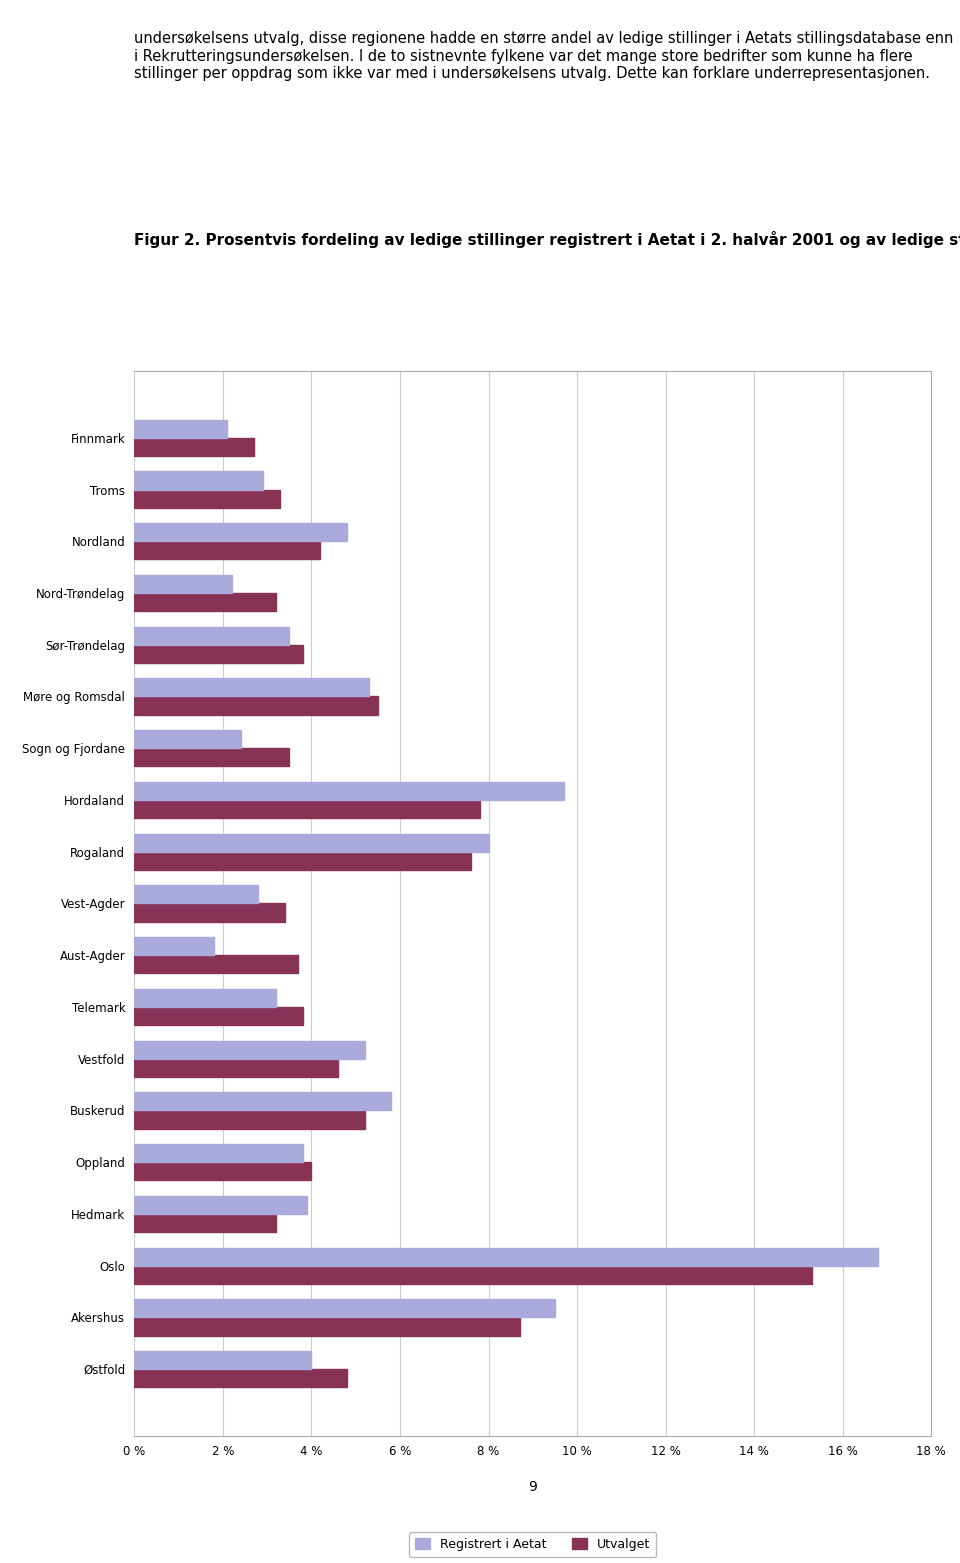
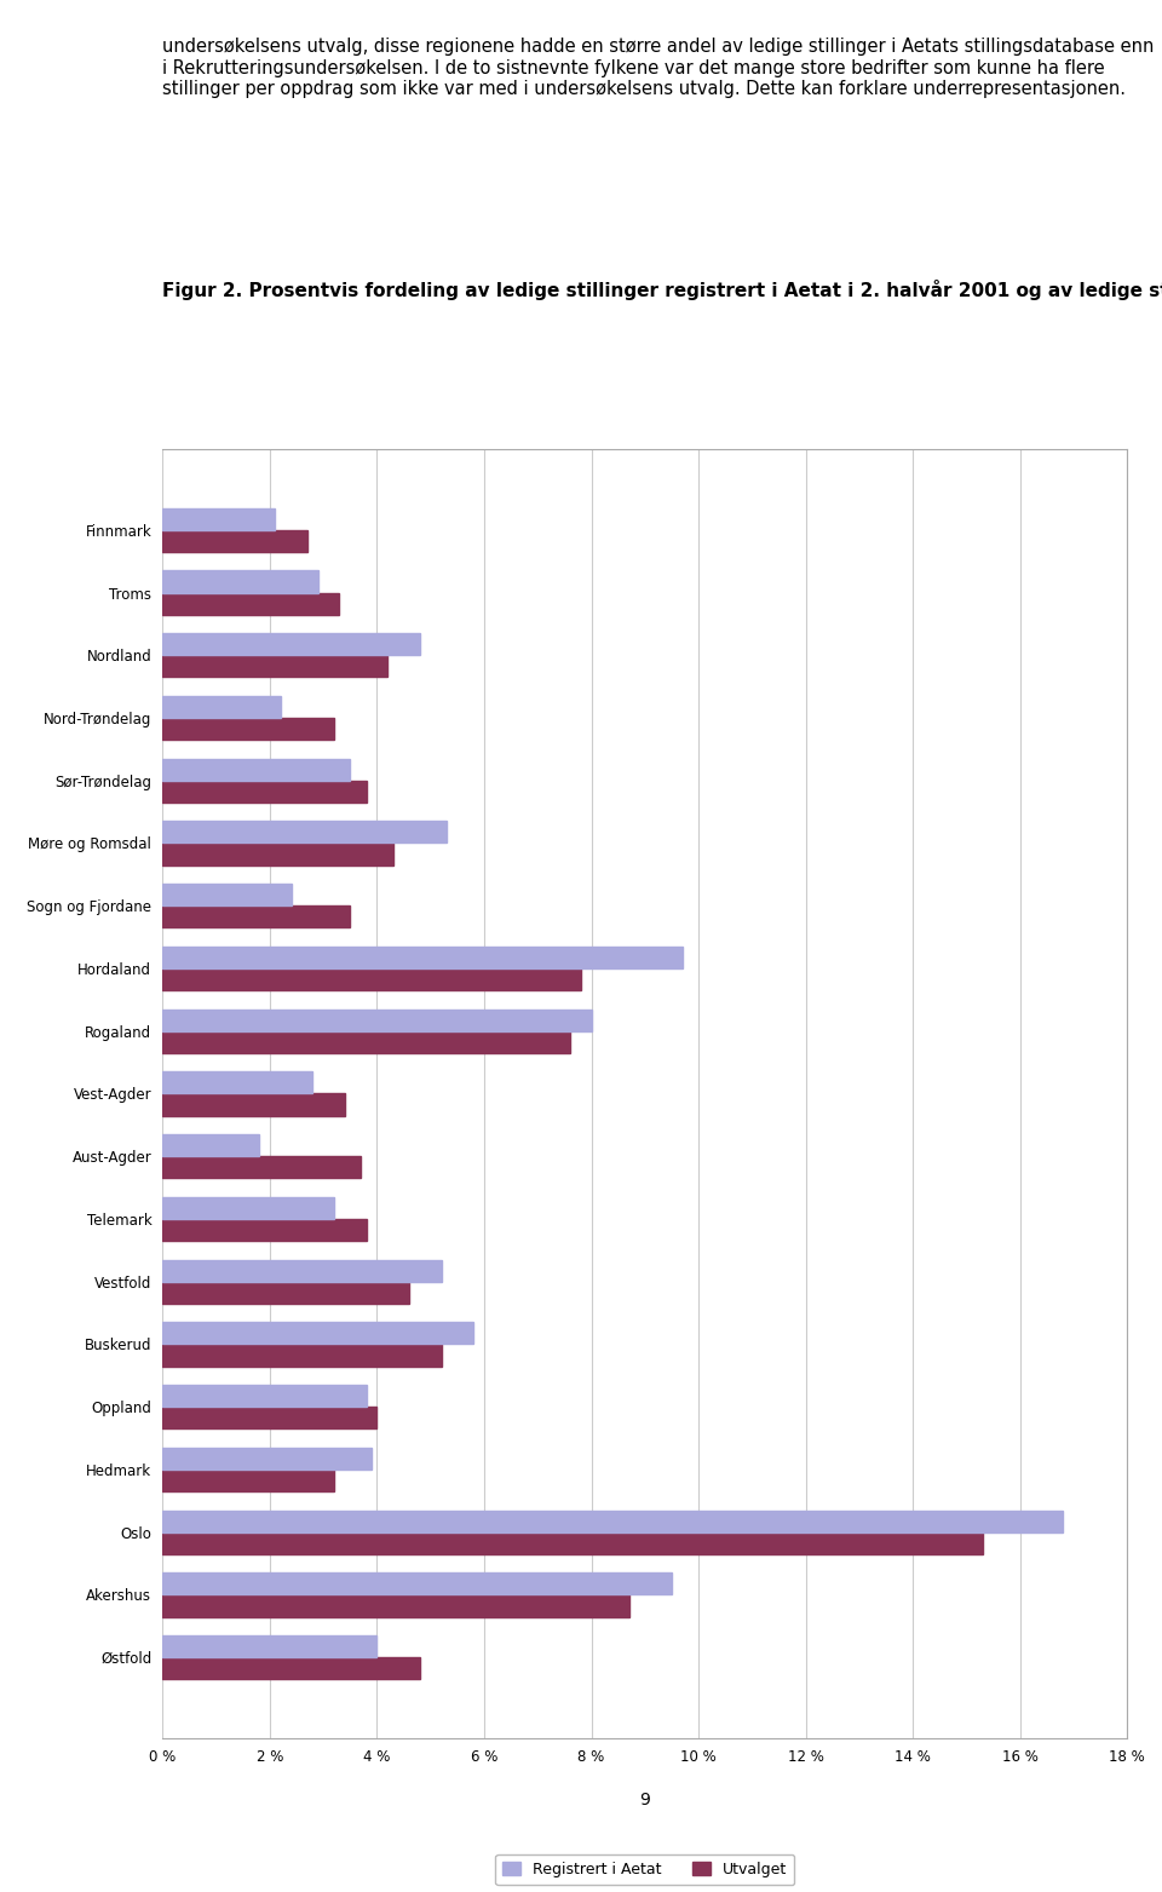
Utvalget/Møre og Romsdal: 5.5 % -> 4.3 %
